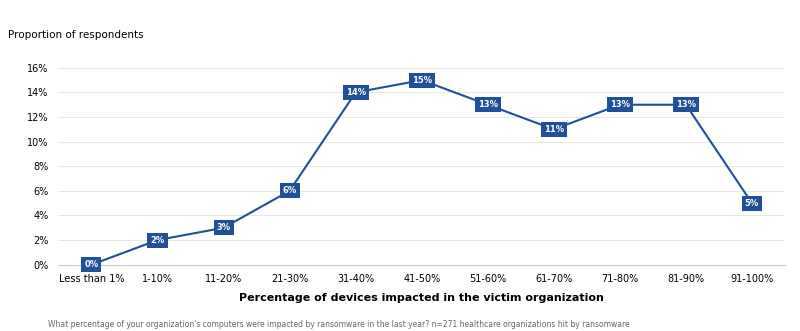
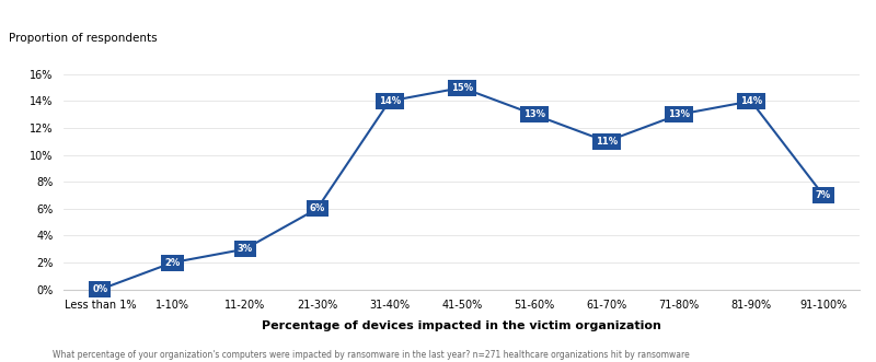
81-90%: 13% -> 14%
91-100%: 5% -> 7%
